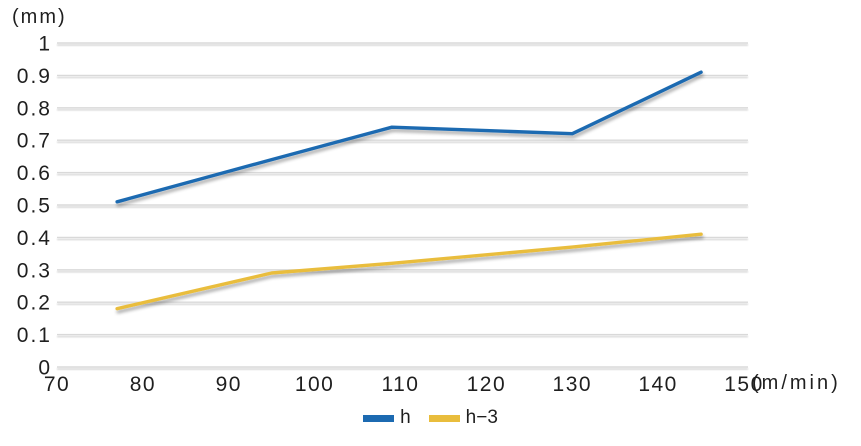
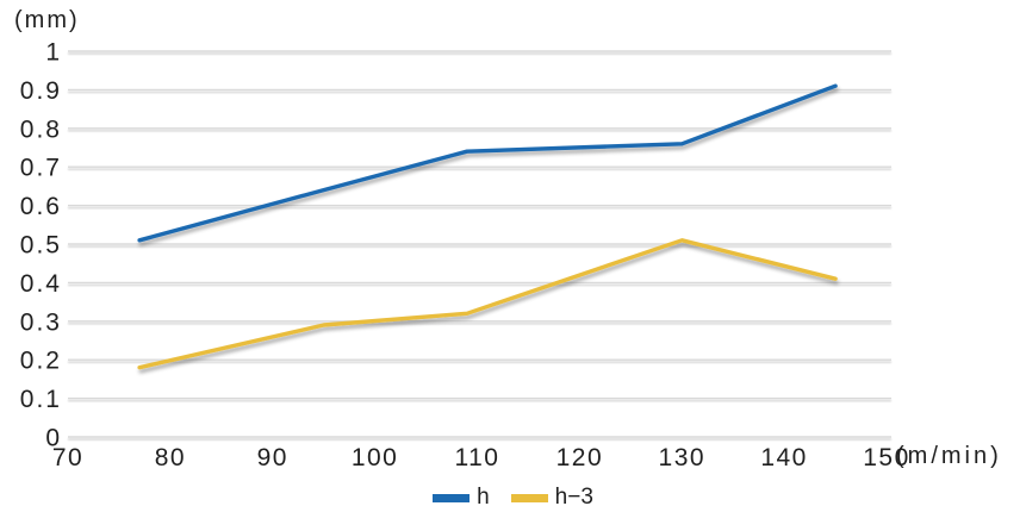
h/130: 0.72 -> 0.76
h−3/130: 0.37 -> 0.51
